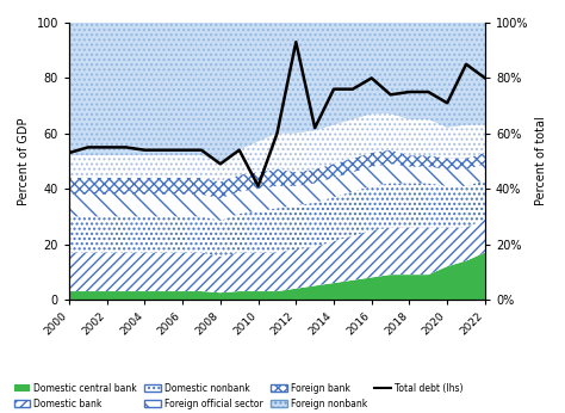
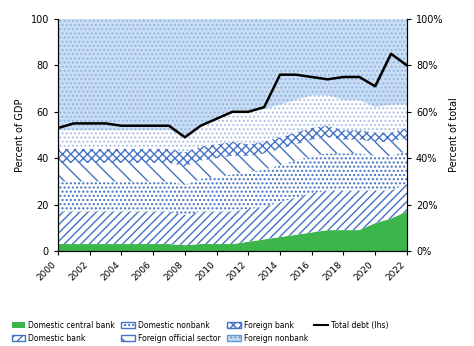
Total debt (lhs)/2010: 41 -> 57
Total debt (lhs)/2012: 93 -> 60
Total debt (lhs)/2016: 80 -> 75
